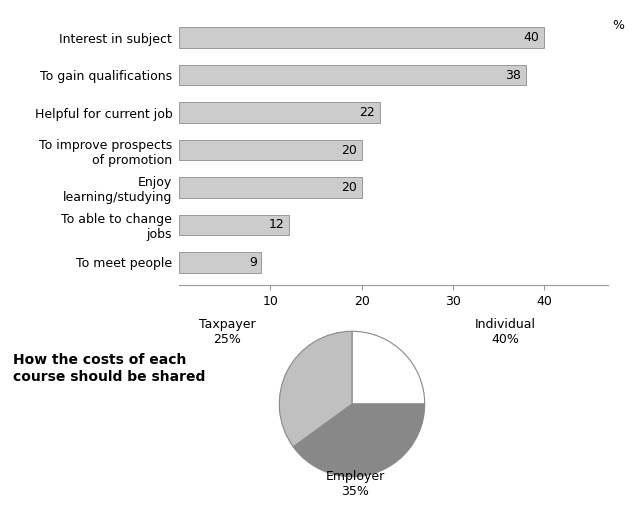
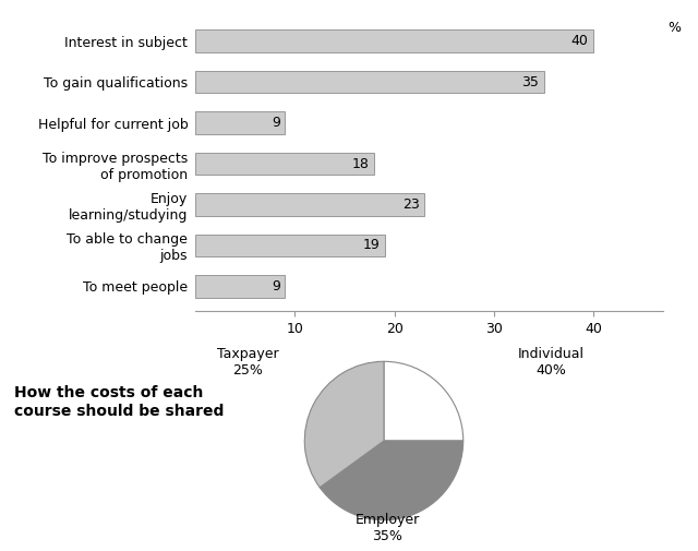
To gain qualifications: 38 -> 35
Helpful for current job: 22 -> 9
To improve prospects of promotion: 20 -> 18
Enjoy learning/studying: 20 -> 23
To able to change jobs: 12 -> 19
